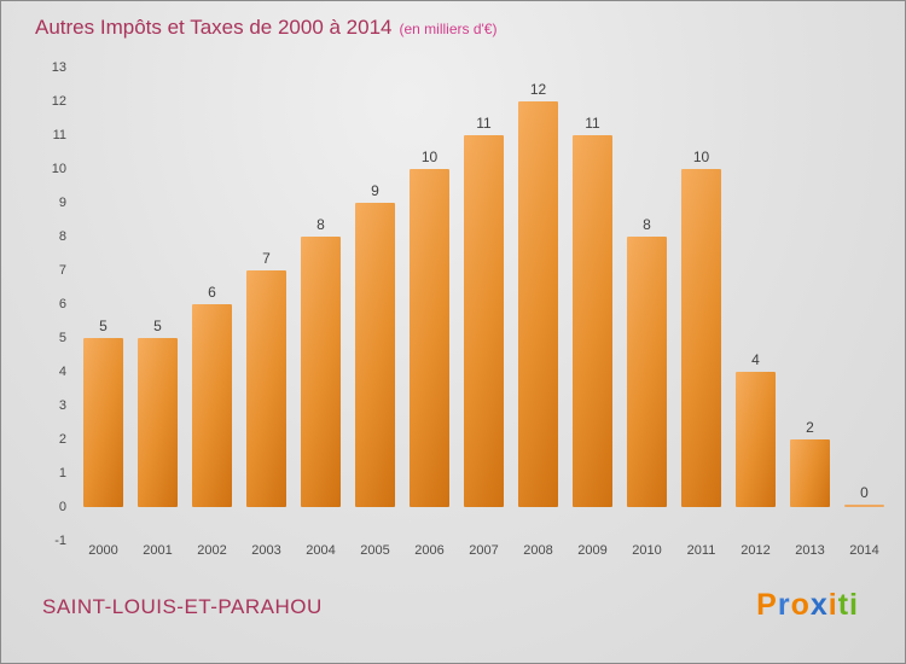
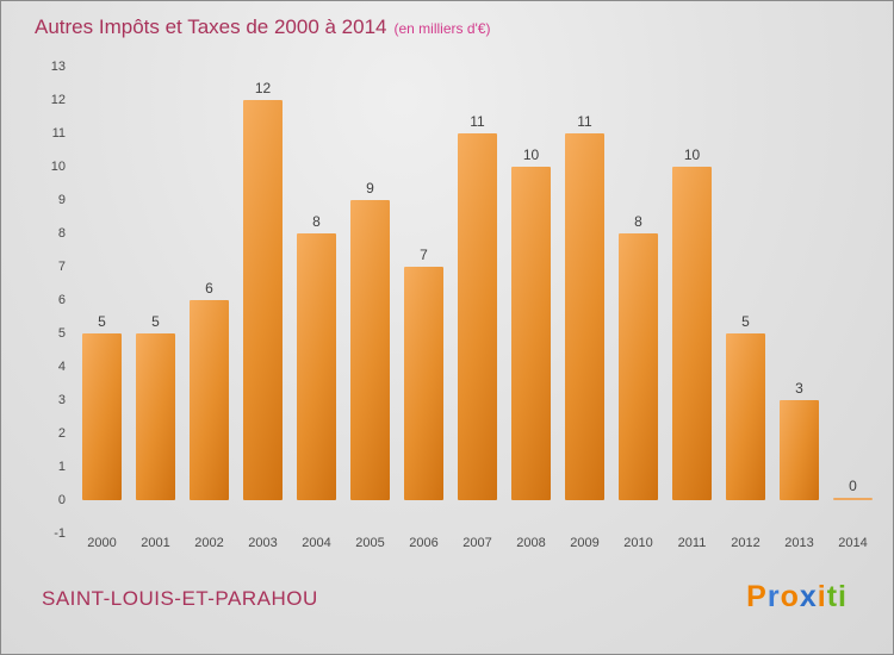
2003: 7 -> 12
2006: 10 -> 7
2008: 12 -> 10
2012: 4 -> 5
2013: 2 -> 3
